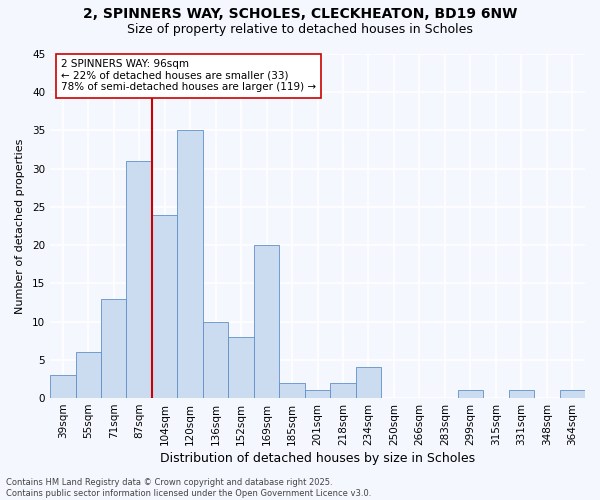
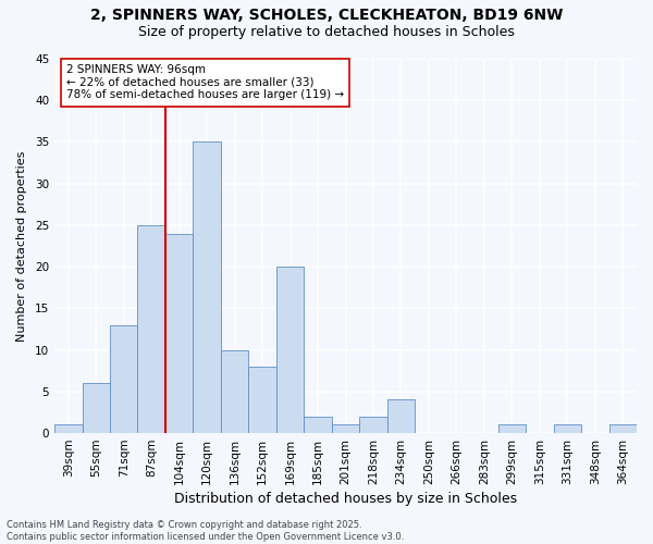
39sqm: 3 -> 1
87sqm: 31 -> 25
